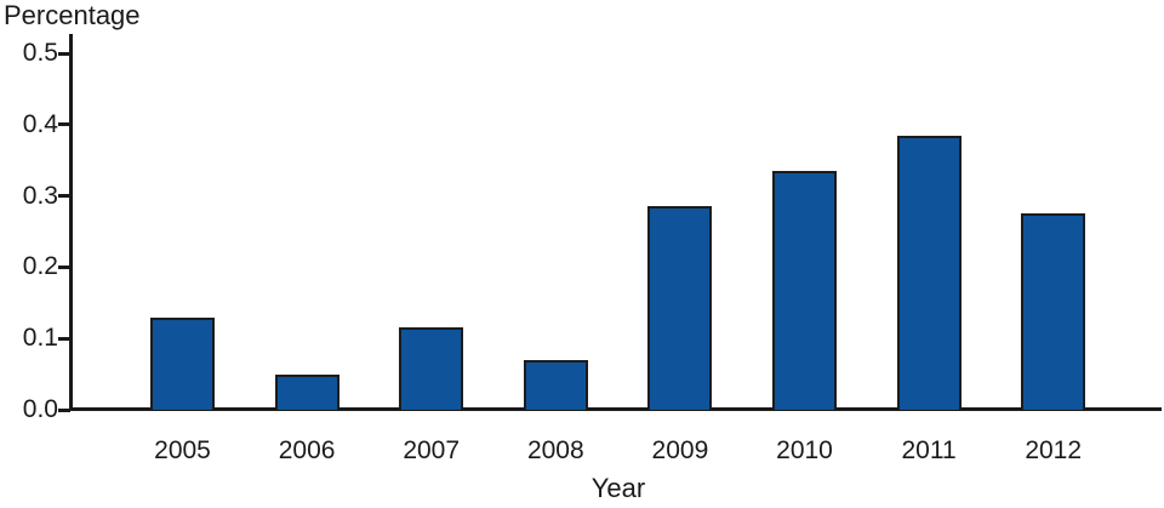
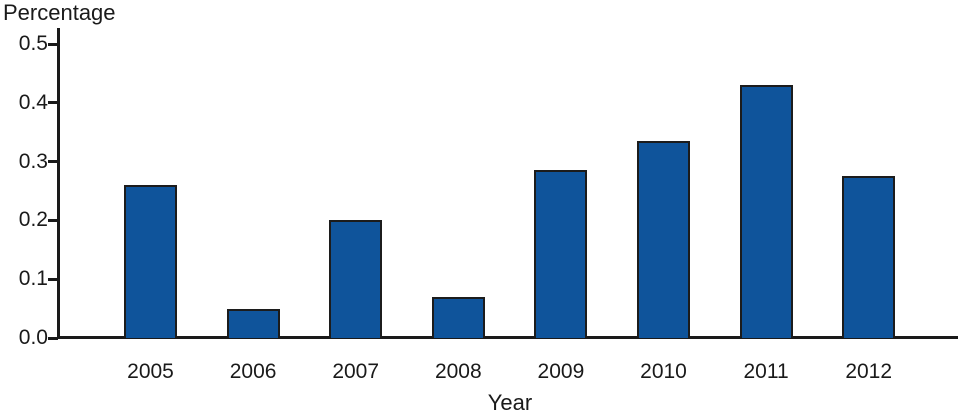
2005: 0.13 -> 0.26
2007: 0.12 -> 0.20
2011: 0.39 -> 0.43
